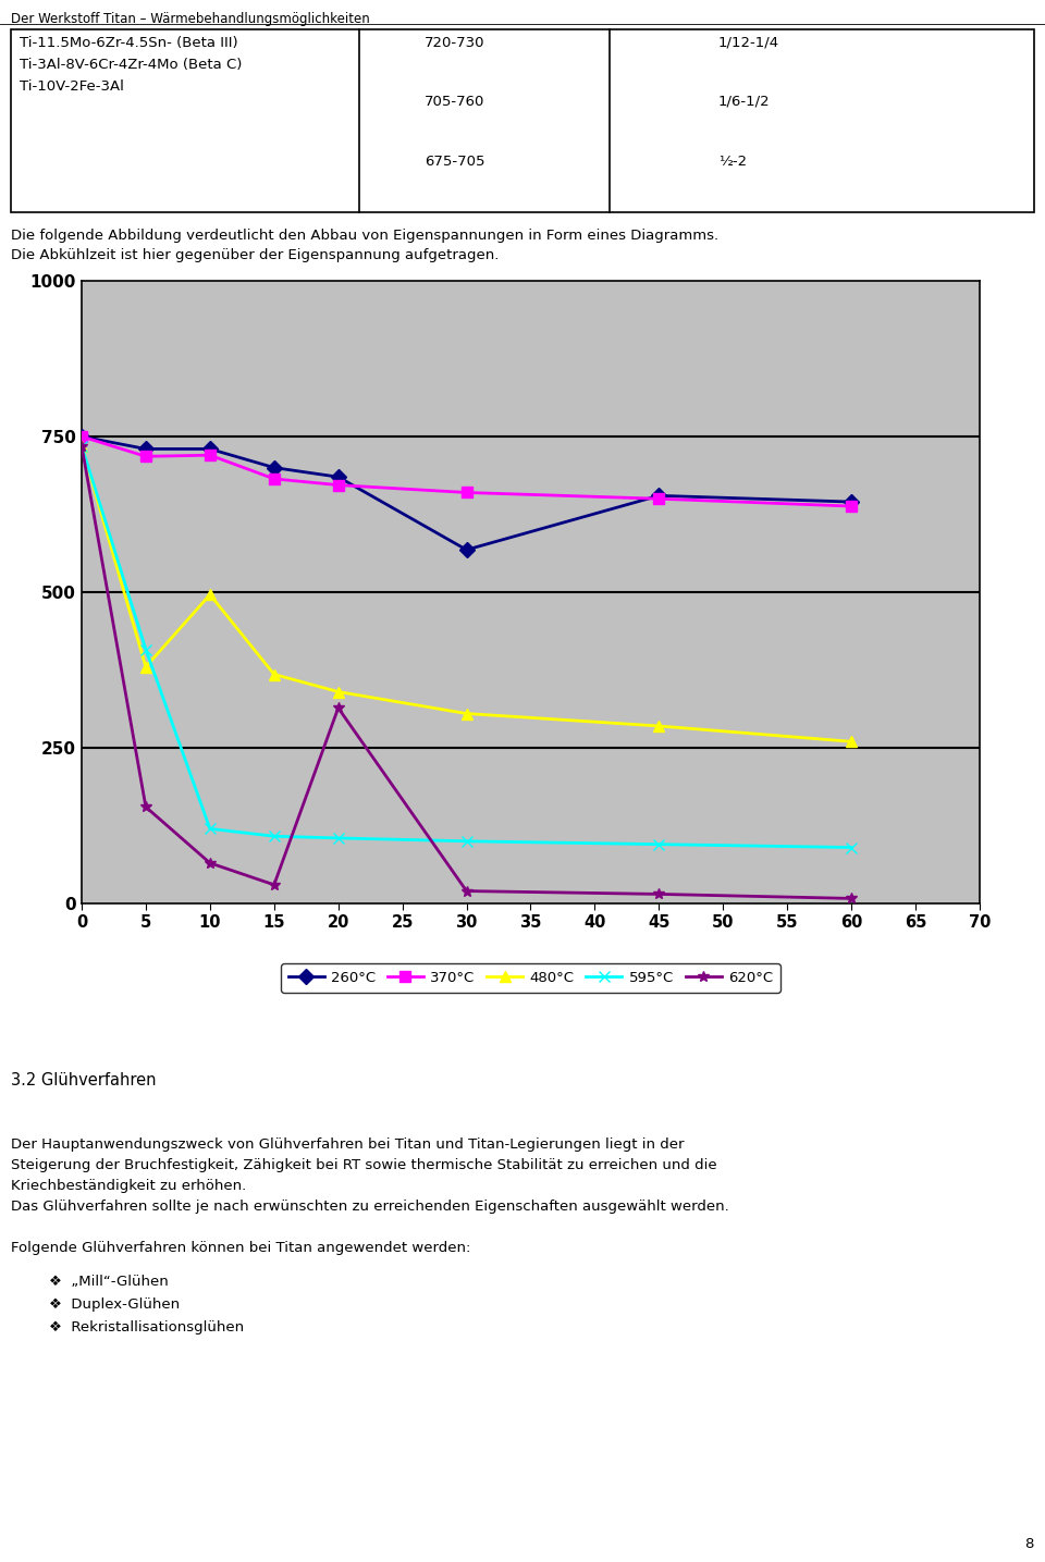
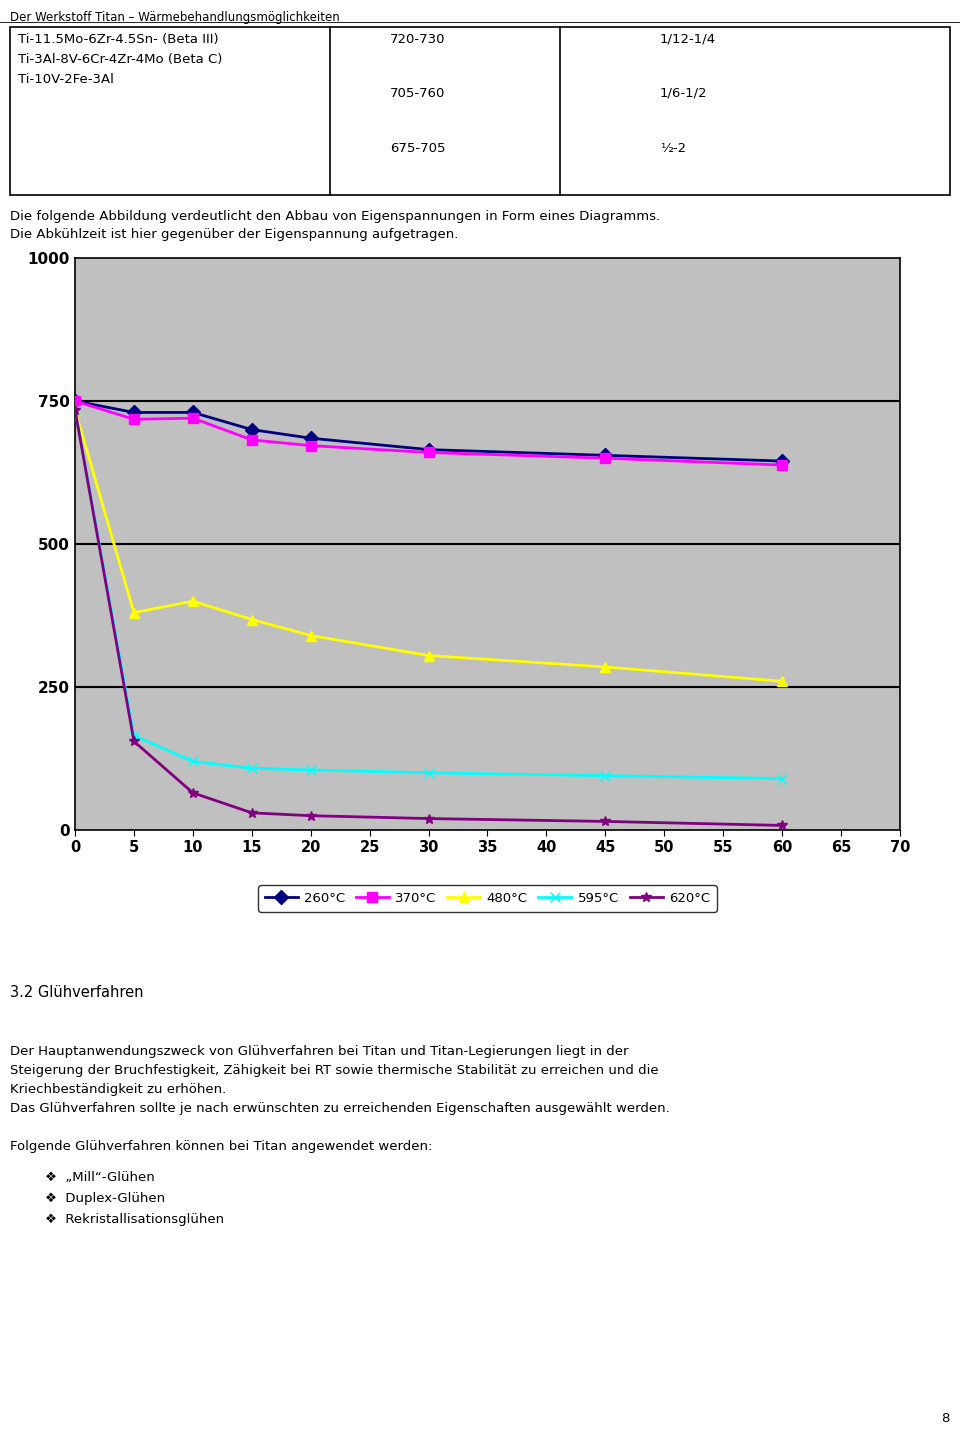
595°C/5: 408 -> 165
480°C/10: 496 -> 400
620°C/20: 314 -> 25
260°C/30: 568 -> 665
